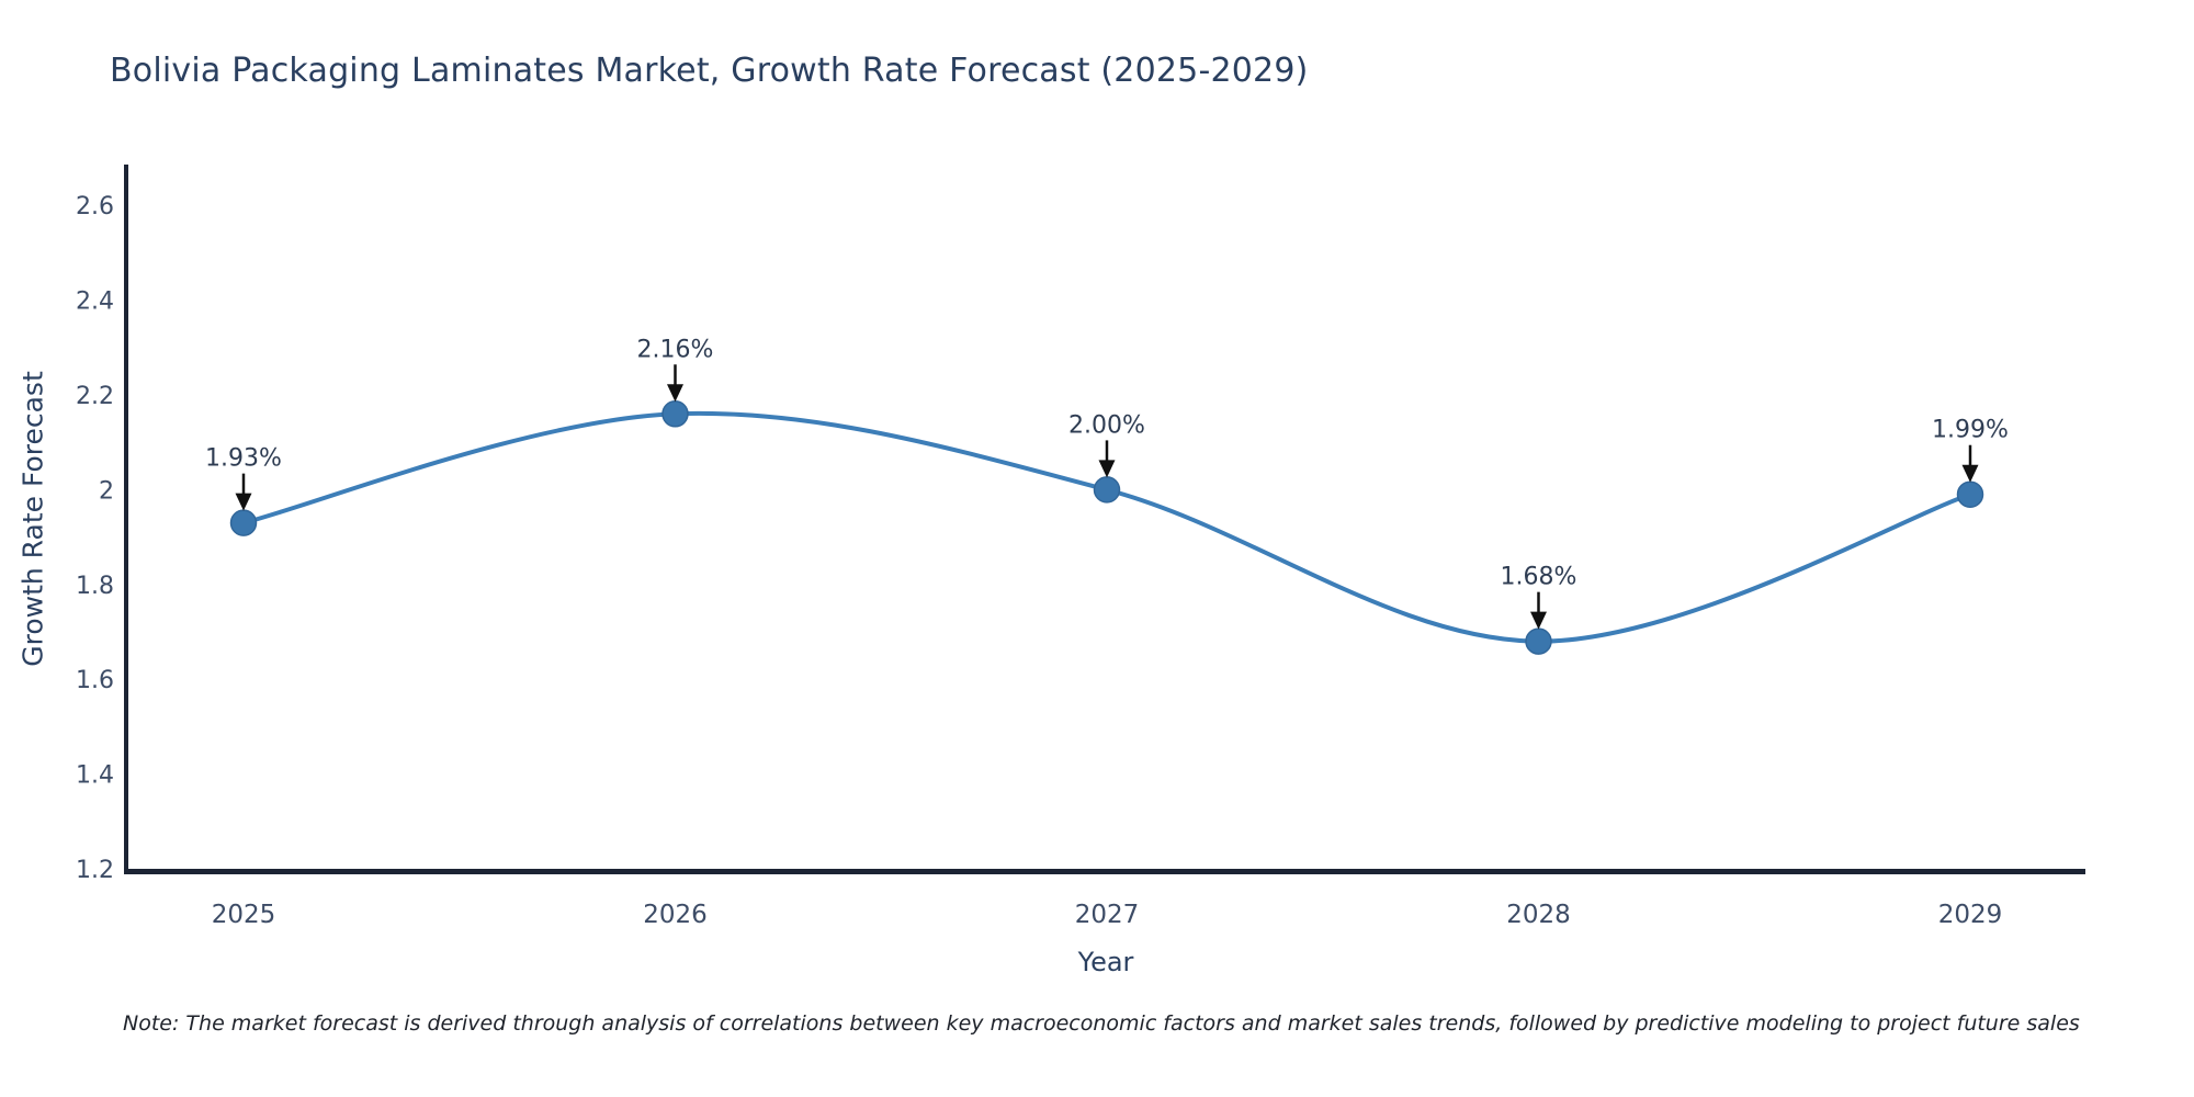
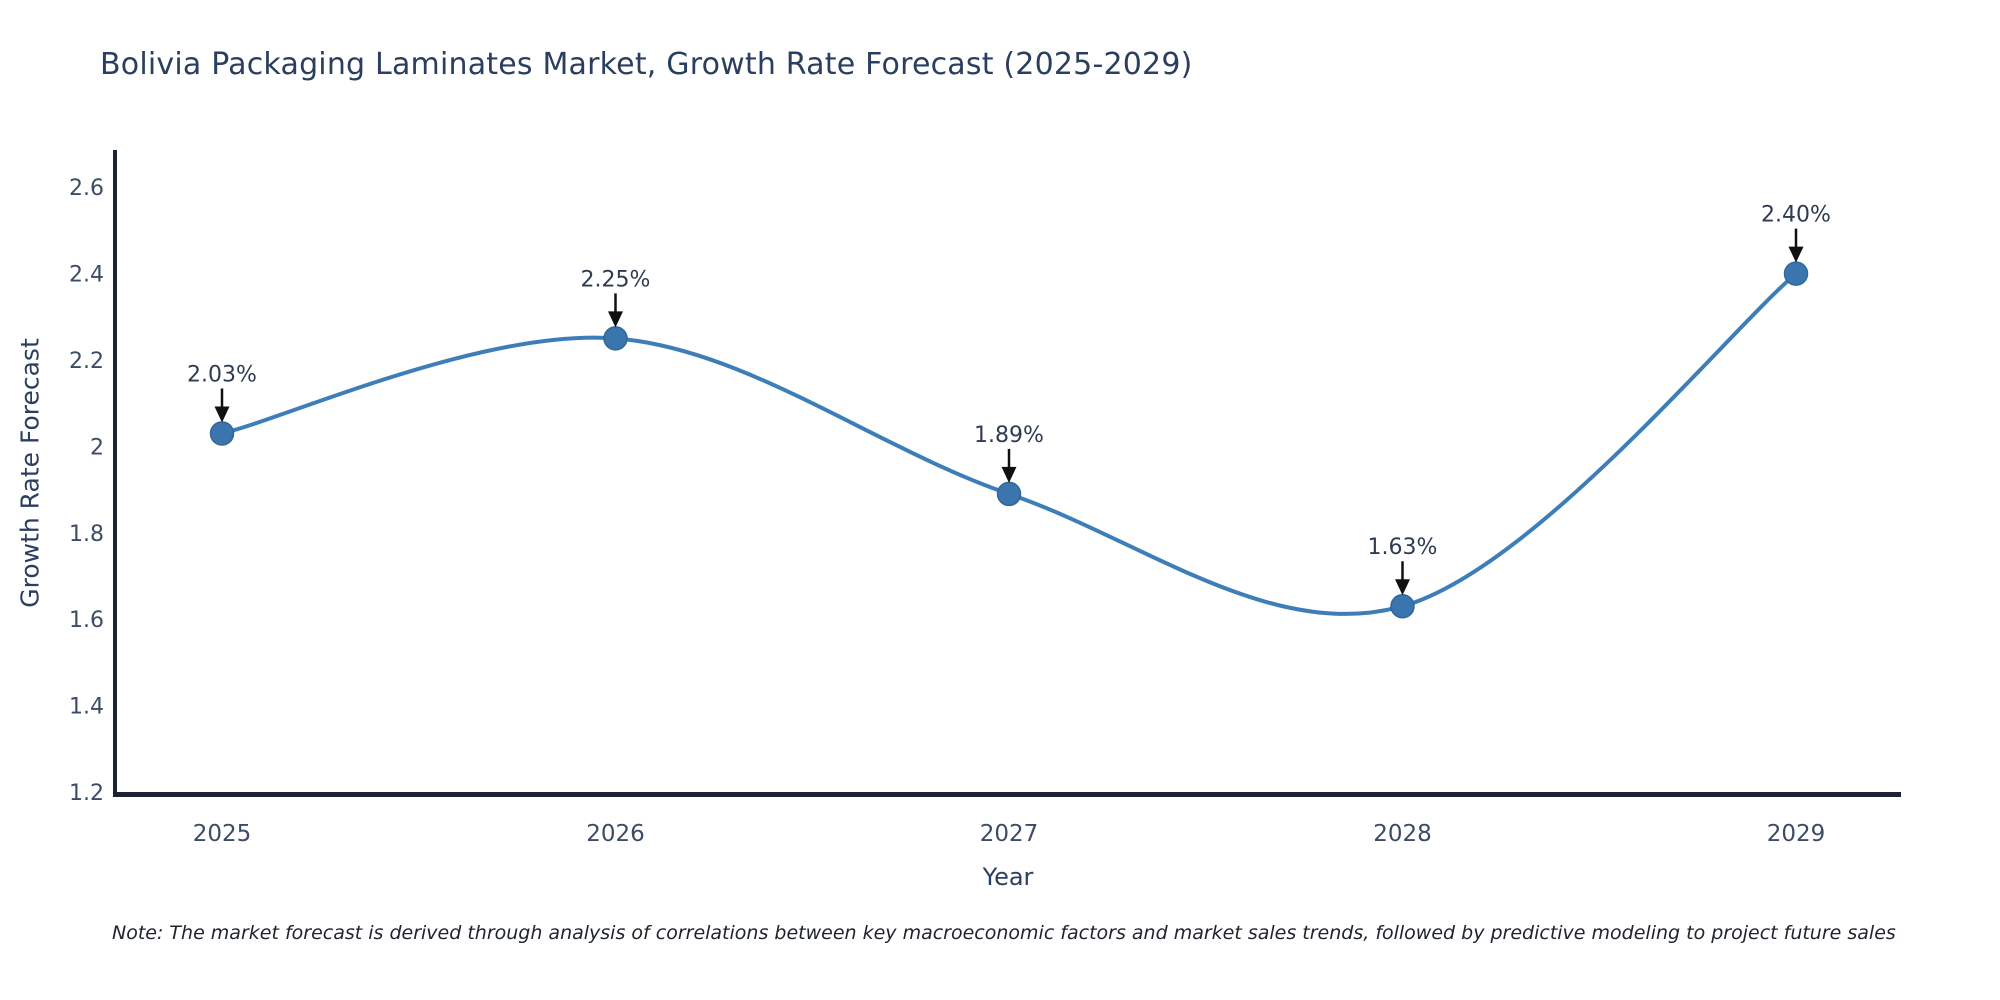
2025: 1.93% -> 2.03%
2026: 2.16% -> 2.25%
2027: 2.00% -> 1.89%
2028: 1.68% -> 1.63%
2029: 1.99% -> 2.40%
